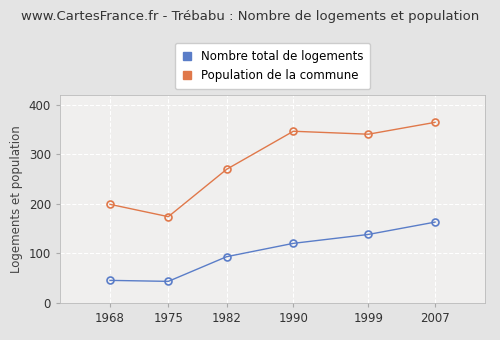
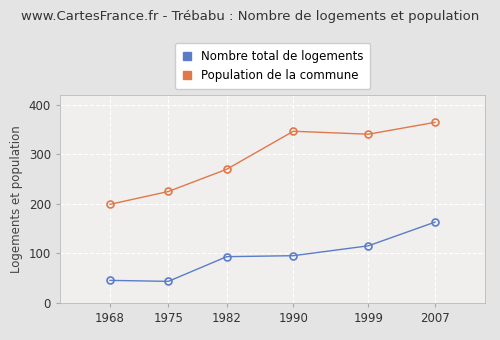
Population de la commune/1975: 174 -> 225
Nombre total de logements/1990: 120 -> 95
Nombre total de logements/1999: 138 -> 115
